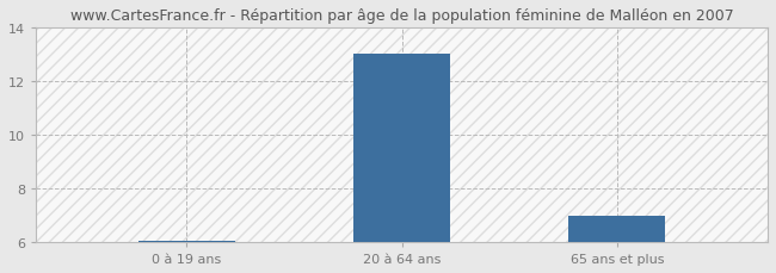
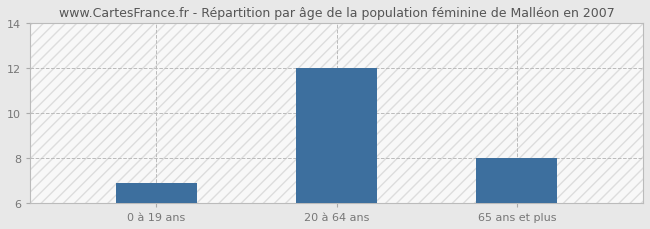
0 à 19 ans: 6.05 -> 6.90
20 à 64 ans: 13.00 -> 12.00
65 ans et plus: 7.00 -> 8.00
